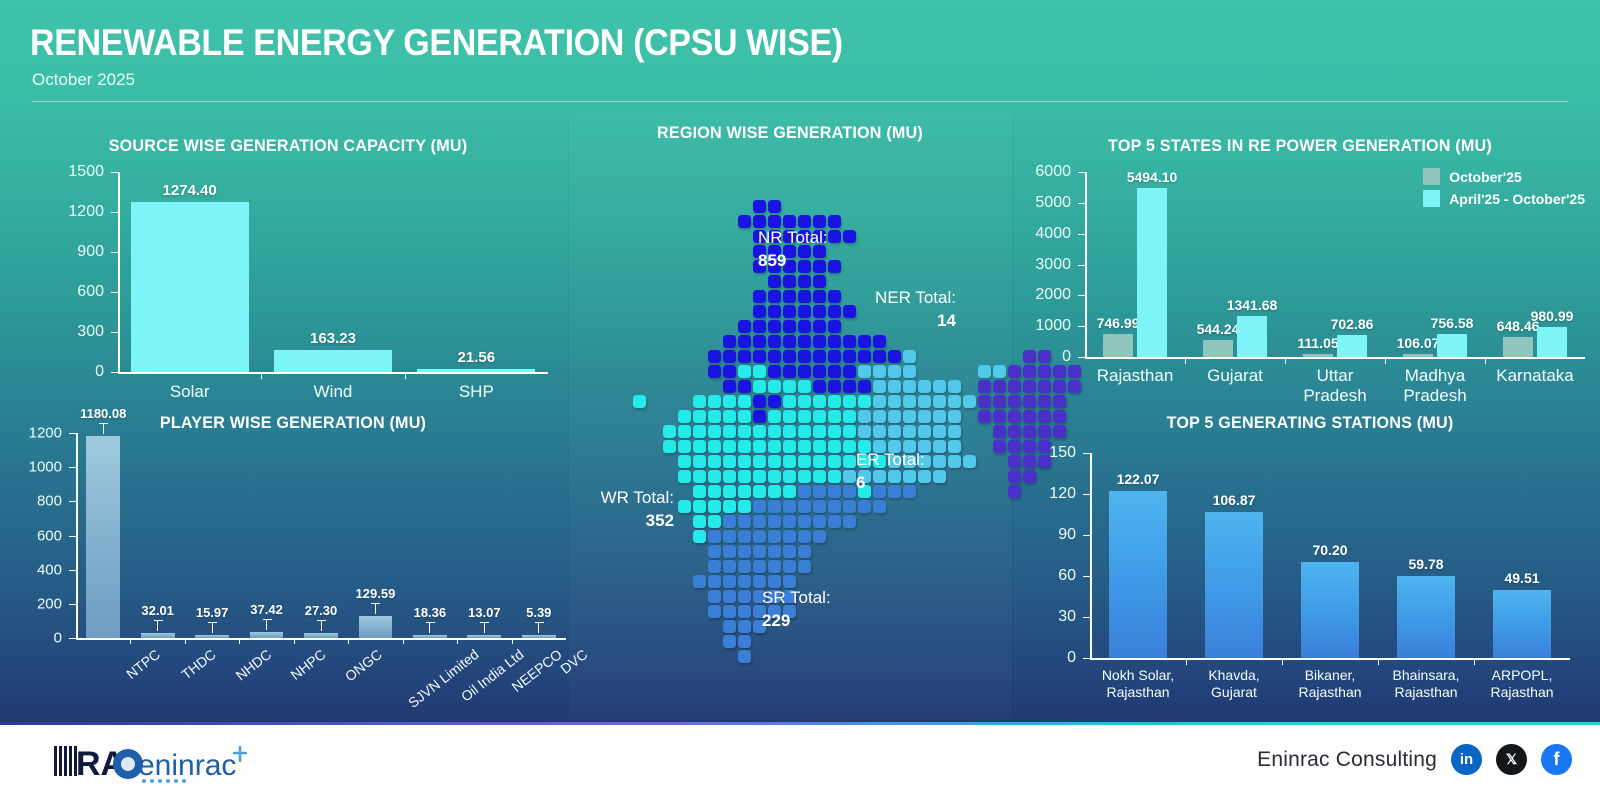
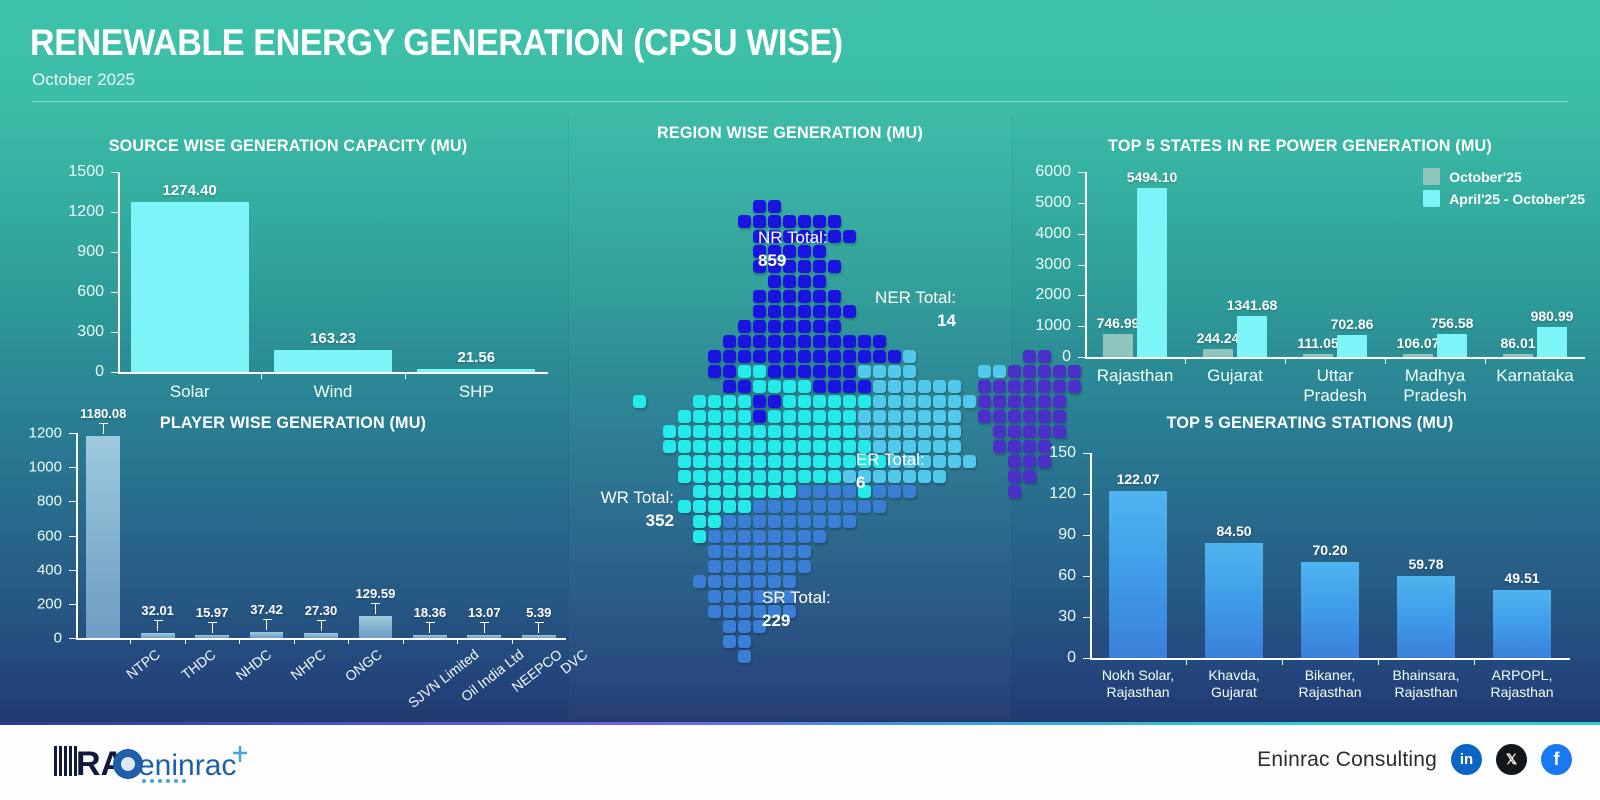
TOP 5 STATES IN RE POWER GENERATION (MU)/October'25/Gujarat: 544.24 -> 244.24
TOP 5 STATES IN RE POWER GENERATION (MU)/October'25/Karnataka: 648.46 -> 86.01
TOP 5 GENERATING STATIONS (MU)/Khavda, Gujarat: 106.87 -> 84.50
